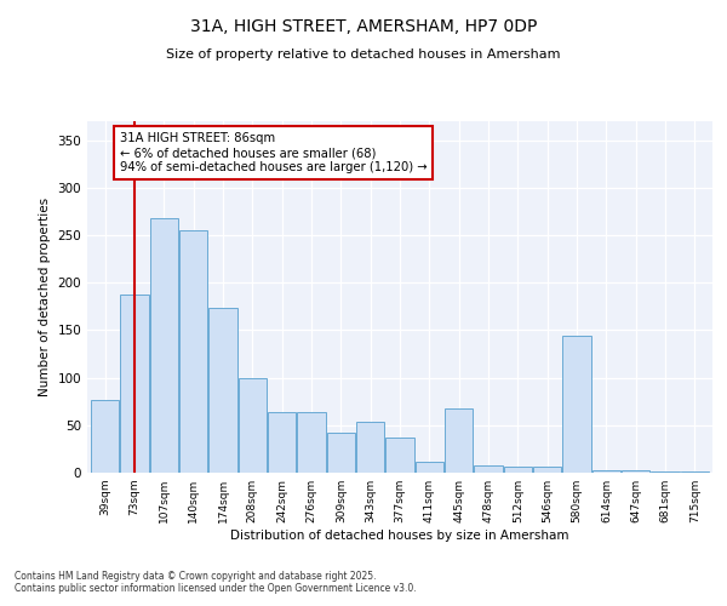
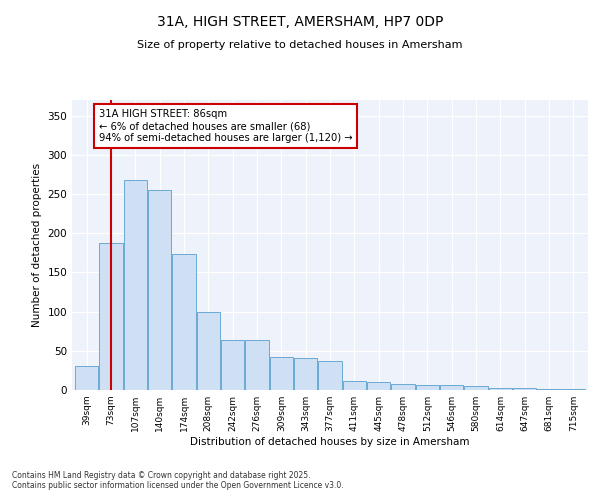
39sqm: 76 -> 30
343sqm: 54 -> 41
445sqm: 68 -> 10
580sqm: 144 -> 5
